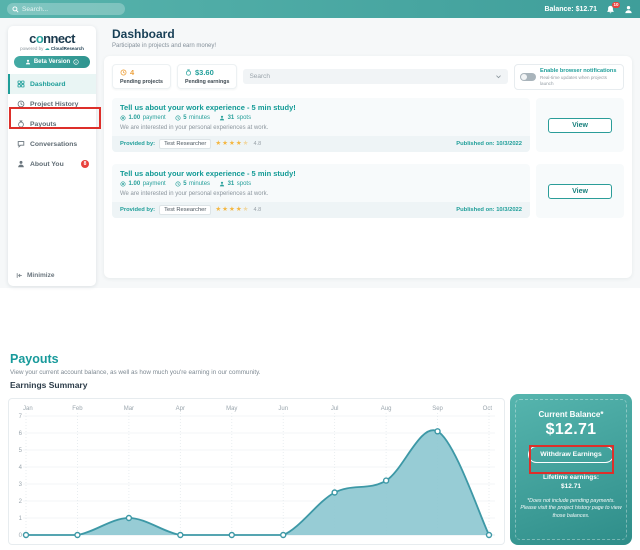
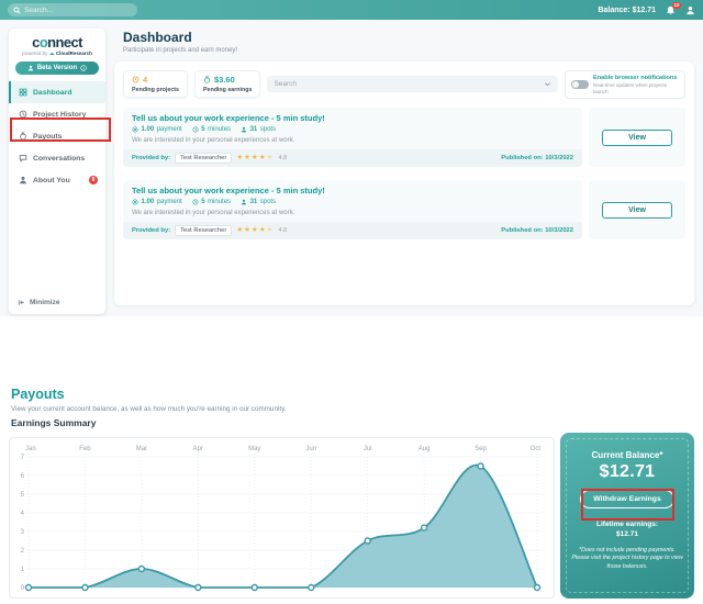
Sep: 6.1 -> 6.5
